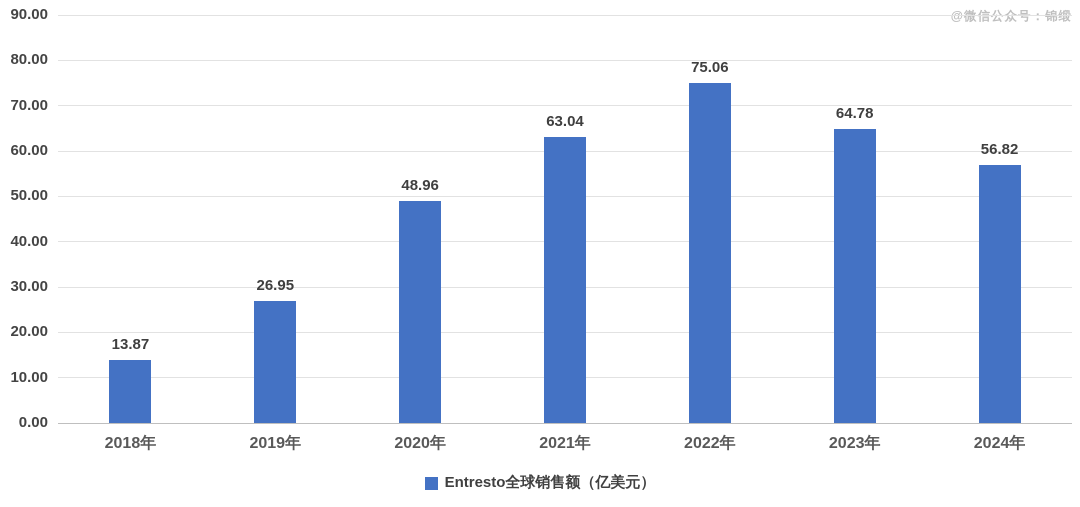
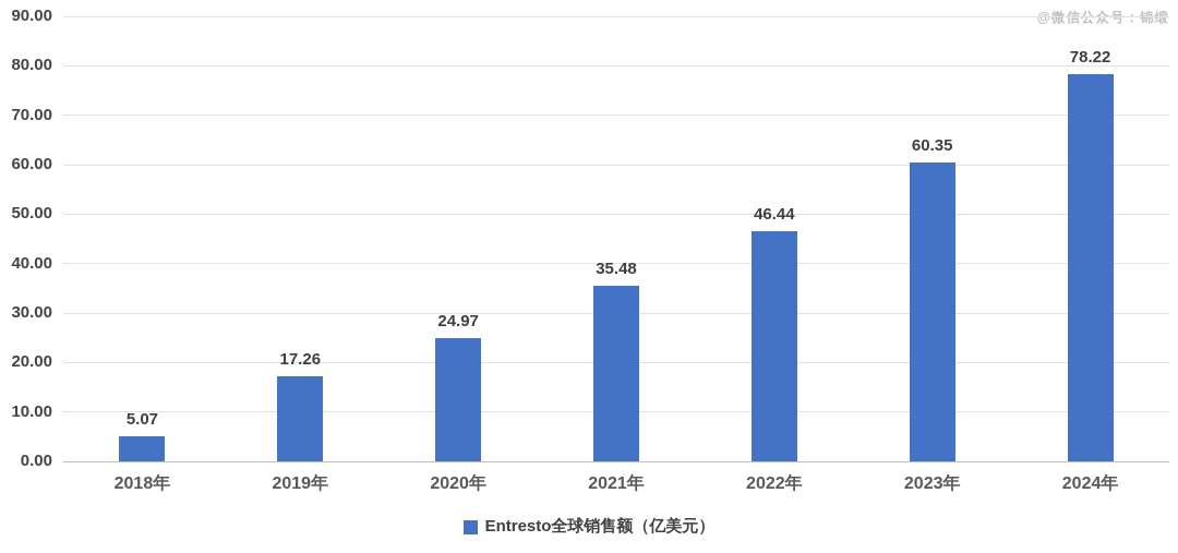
2018年: 13.87 -> 5.07
2019年: 26.95 -> 17.26
2020年: 48.96 -> 24.97
2021年: 63.04 -> 35.48
2022年: 75.06 -> 46.44
2023年: 64.78 -> 60.35
2024年: 56.82 -> 78.22
